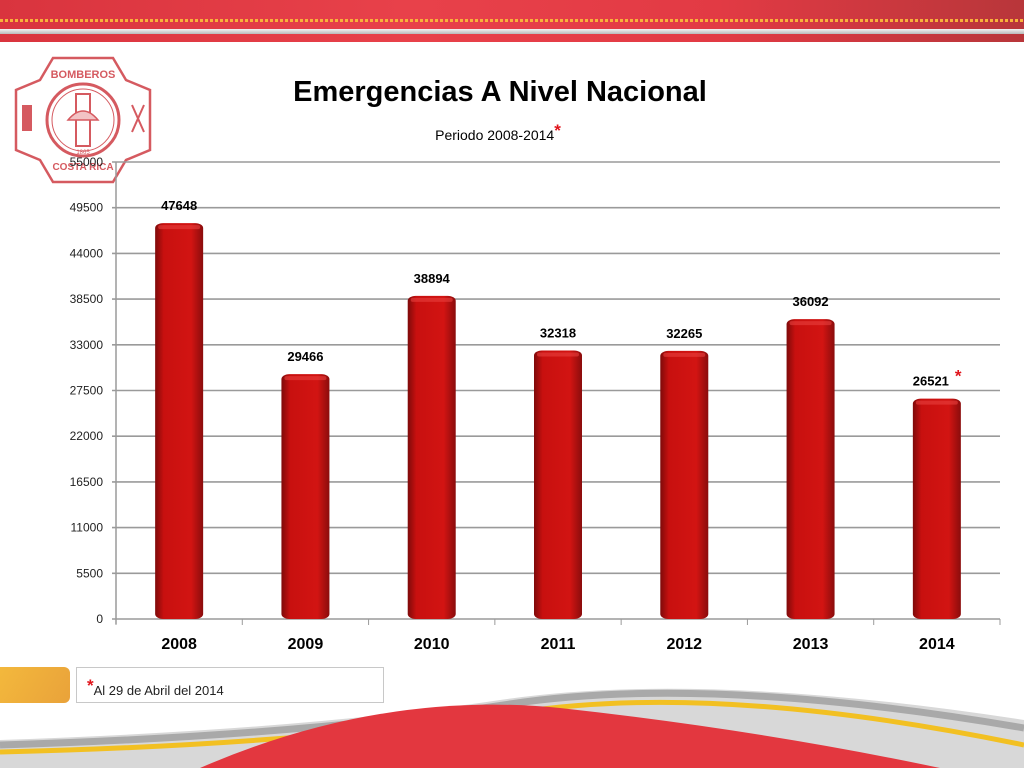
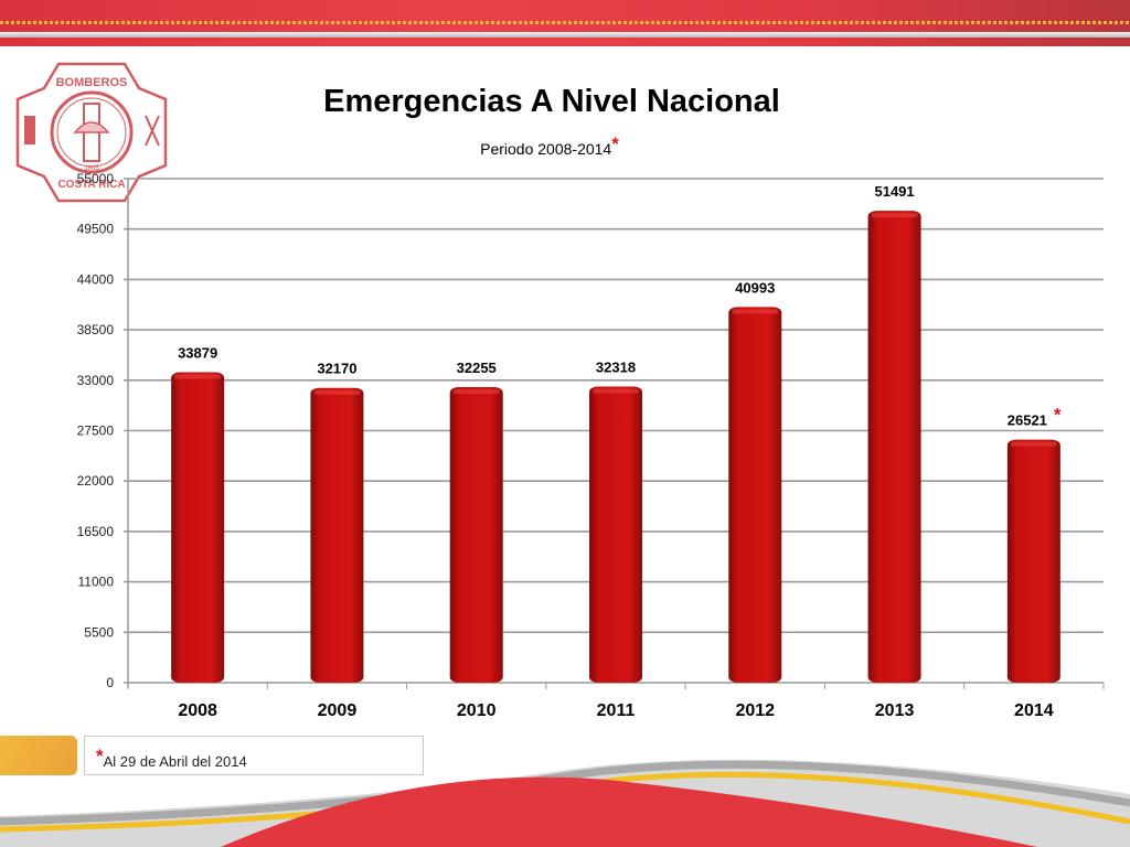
2008: 47648 -> 33879
2009: 29466 -> 32170
2010: 38894 -> 32255
2012: 32265 -> 40993
2013: 36092 -> 51491
